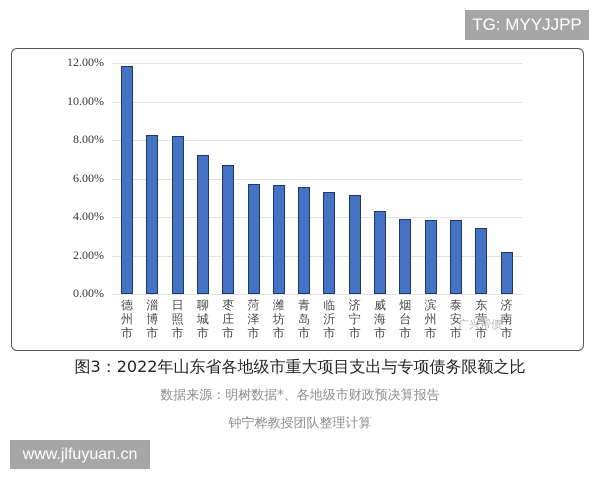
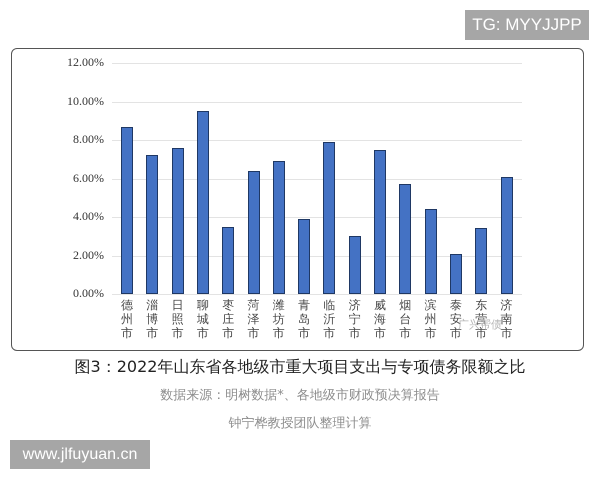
德州市: 11.8% -> 8.7%
淄博市: 8.2% -> 7.2%
日照市: 8.2% -> 7.6%
聊城市: 7.2% -> 9.5%
枣庄市: 6.7% -> 3.5%
菏泽市: 5.7% -> 6.4%
潍坊市: 5.7% -> 6.9%
青岛市: 5.5% -> 3.9%
临沂市: 5.3% -> 7.9%
济宁市: 5.2% -> 3.0%
威海市: 4.3% -> 7.5%
烟台市: 3.9% -> 5.7%
滨州市: 3.9% -> 4.4%
泰安市: 3.9% -> 2.1%
济南市: 2.2% -> 6.1%
